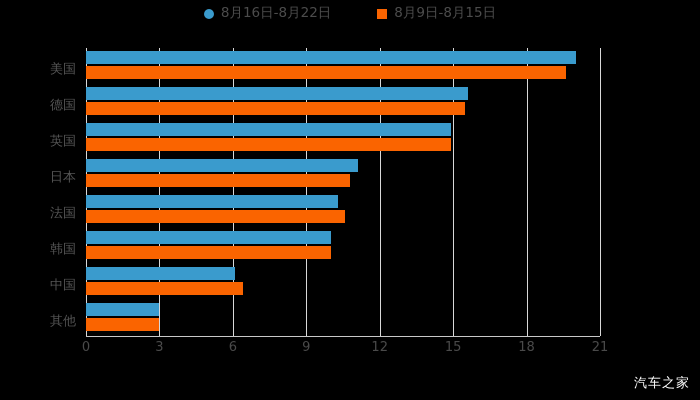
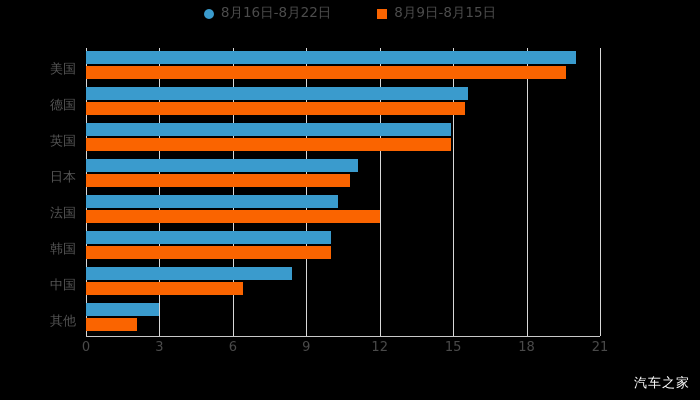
8月9日-8月15日/法国: 10.6 -> 12.0
8月16日-8月22日/中国: 6.1 -> 8.4
8月9日-8月15日/其他: 3.0 -> 2.1
